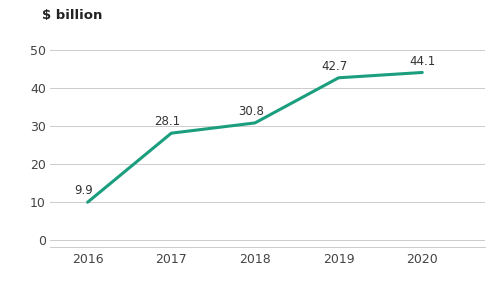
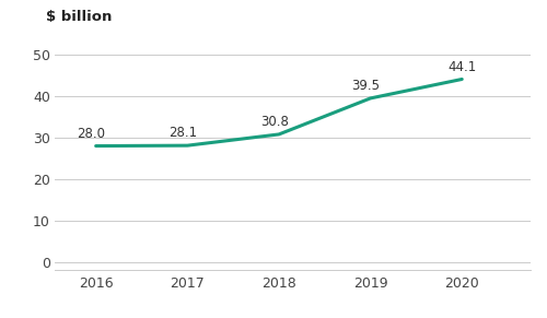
2016: 9.9 -> 28.0
2019: 42.7 -> 39.5
